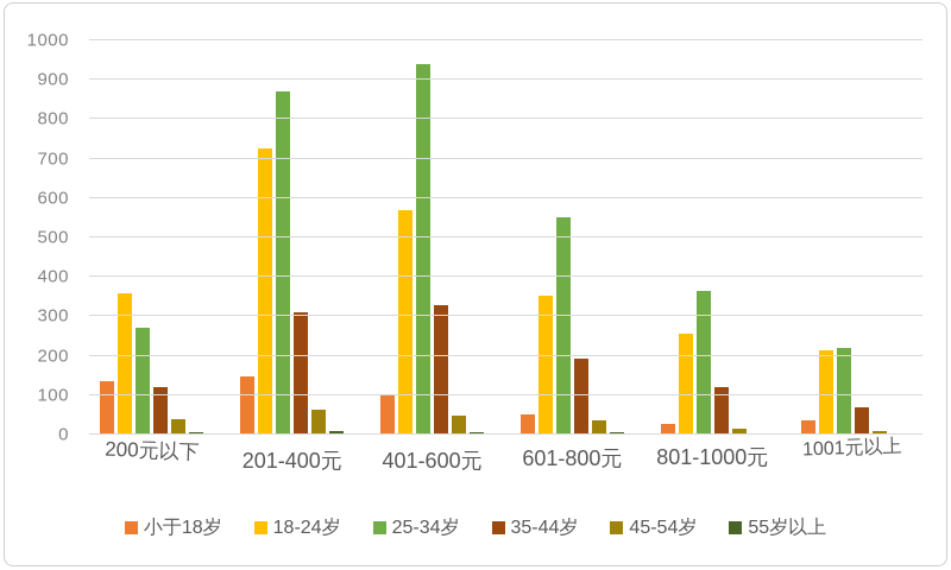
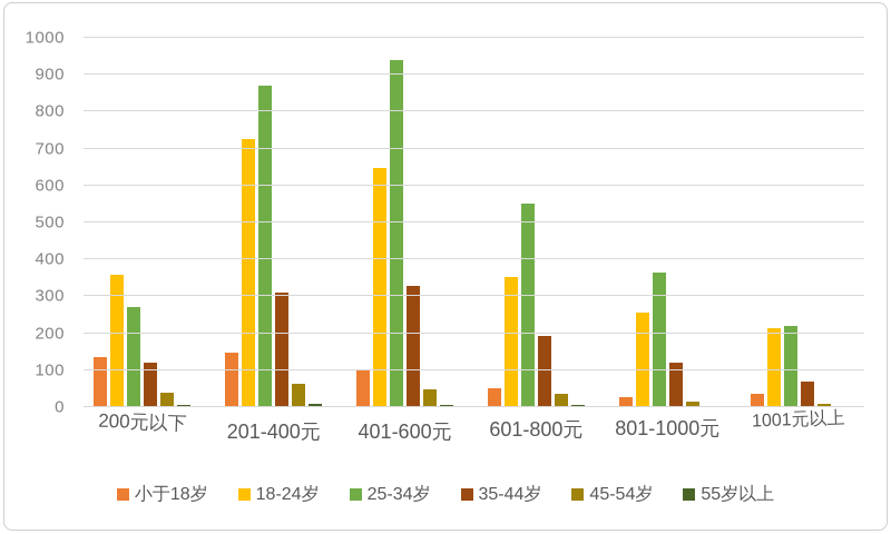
18-24岁/401-600元: 570 -> 650
